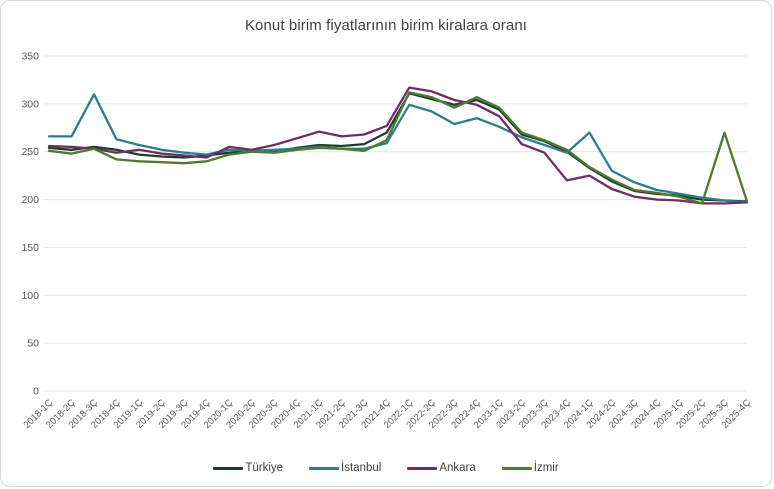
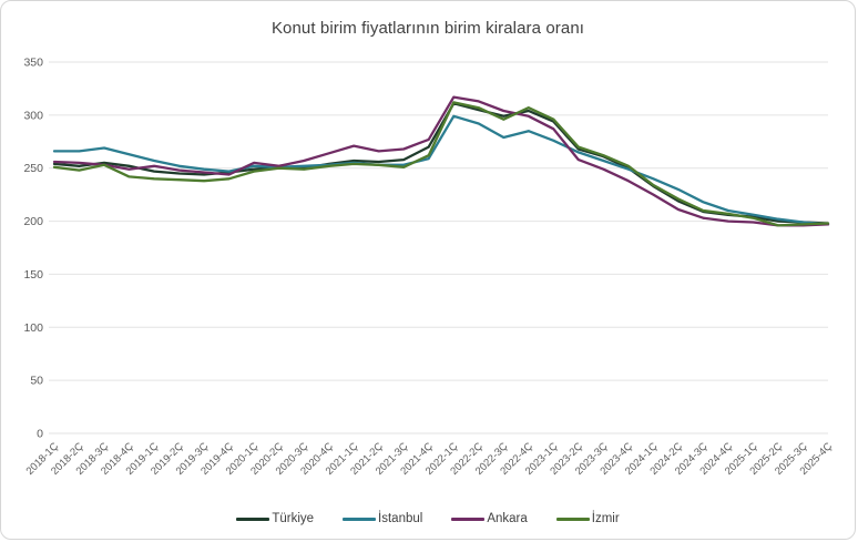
İstanbul/2018-3Ç: 310 -> 270
Ankara/2023-4Ç: 220 -> 240
İstanbul/2024-1Ç: 270 -> 240
İzmir/2025-3Ç: 270 -> 200
